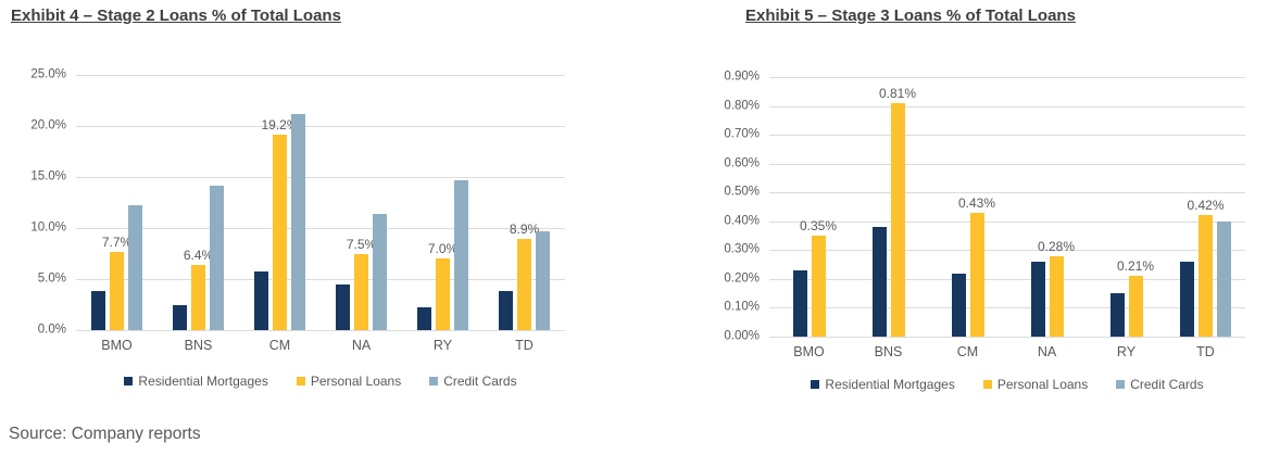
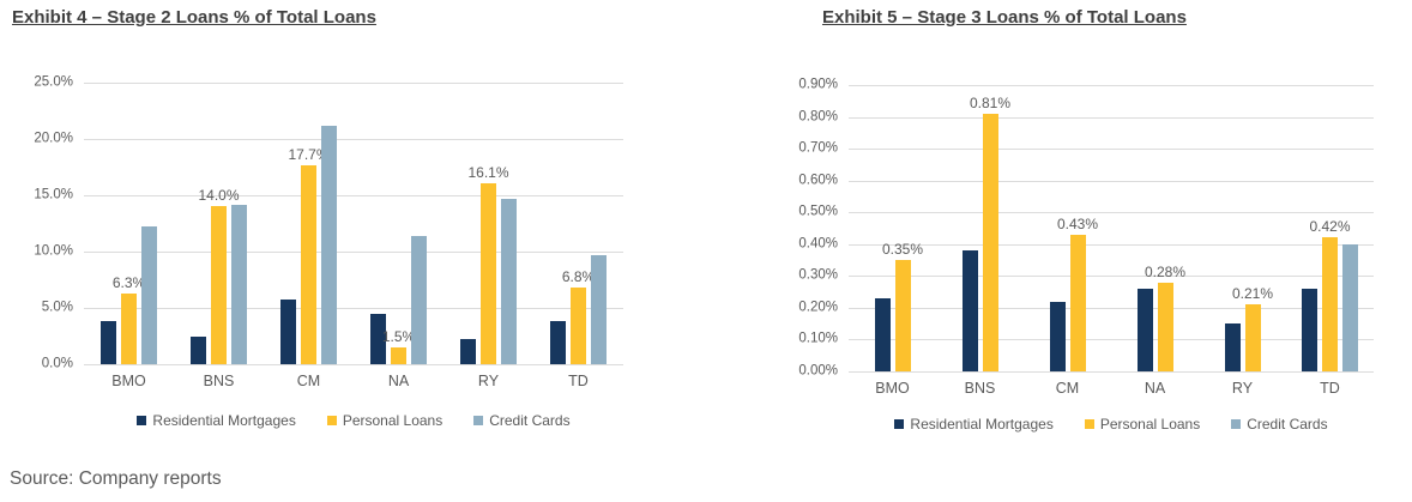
Exhibit 4 – Stage 2 Loans % of Total Loans/Personal Loans/BMO: 7.7% -> 6.3%
Exhibit 4 – Stage 2 Loans % of Total Loans/Personal Loans/BNS: 6.4% -> 14.0%
Exhibit 4 – Stage 2 Loans % of Total Loans/Personal Loans/CM: 19.2% -> 17.7%
Exhibit 4 – Stage 2 Loans % of Total Loans/Personal Loans/NA: 7.5% -> 1.5%
Exhibit 4 – Stage 2 Loans % of Total Loans/Personal Loans/RY: 7.0% -> 16.1%
Exhibit 4 – Stage 2 Loans % of Total Loans/Personal Loans/TD: 8.9% -> 6.8%
